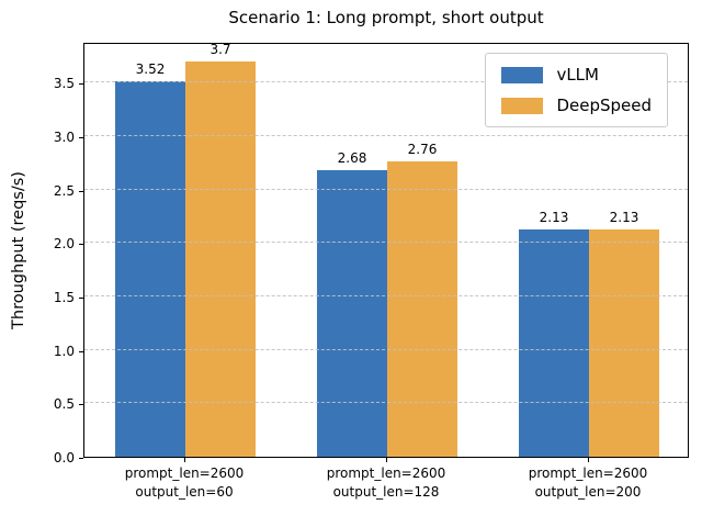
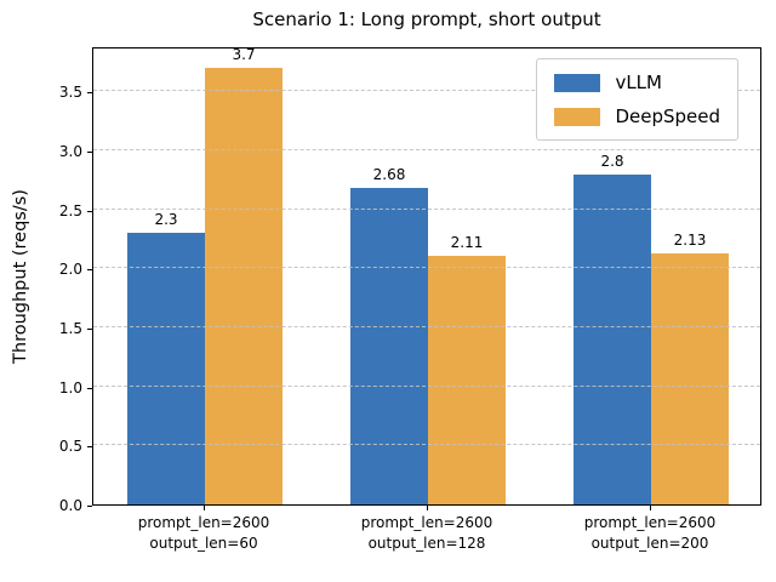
vLLM/prompt_len=2600 output_len=60: 3.52 -> 2.3
DeepSpeed/prompt_len=2600 output_len=128: 2.76 -> 2.11
vLLM/prompt_len=2600 output_len=200: 2.13 -> 2.8
